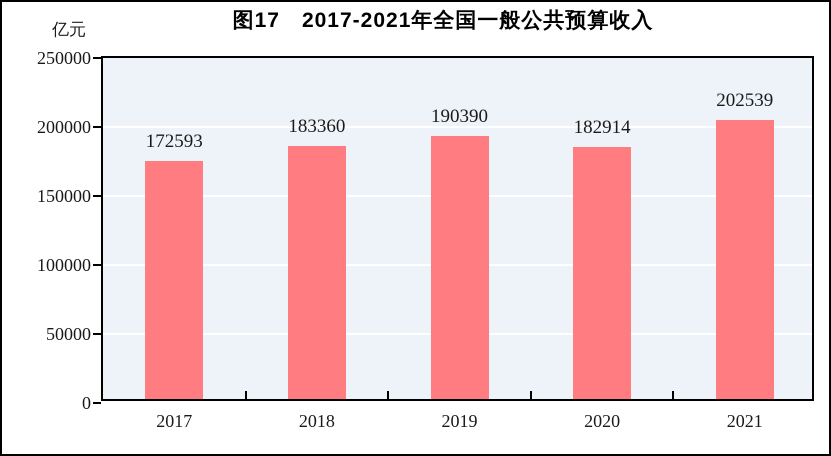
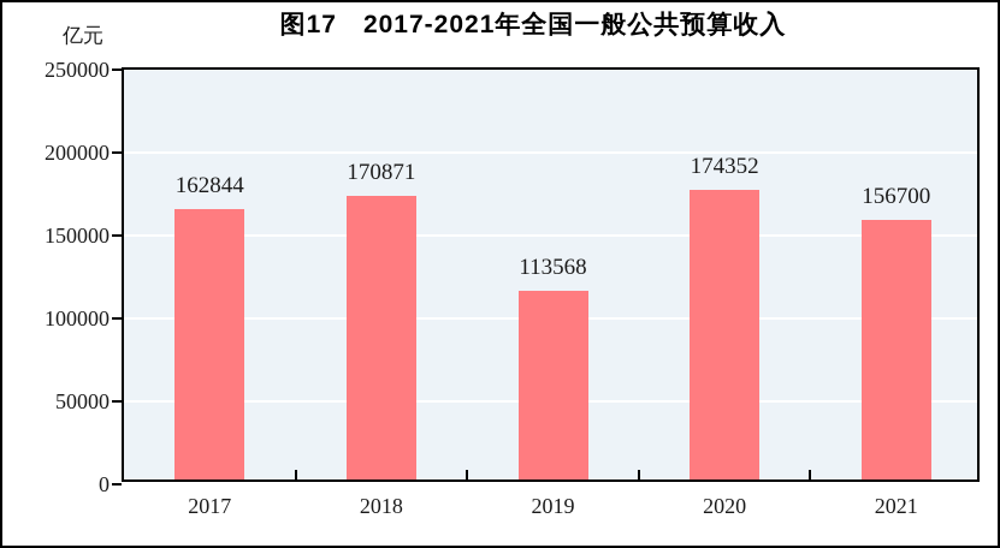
2017: 172593 -> 162844
2018: 183360 -> 170871
2019: 190390 -> 113568
2020: 182914 -> 174352
2021: 202539 -> 156700
